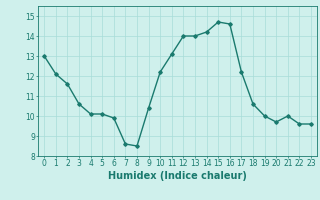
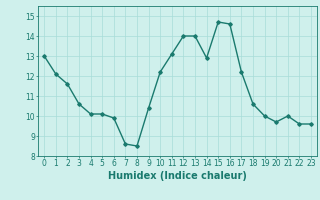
14: 14.2 -> 12.9
